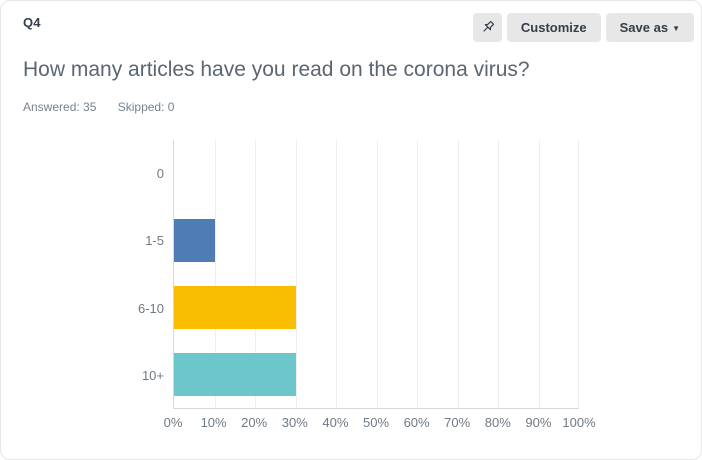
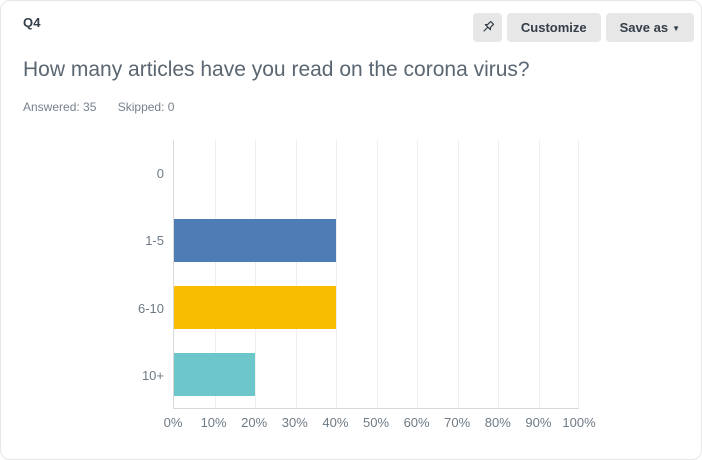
1-5: 10% -> 40%
6-10: 30% -> 40%
10+: 30% -> 20%
